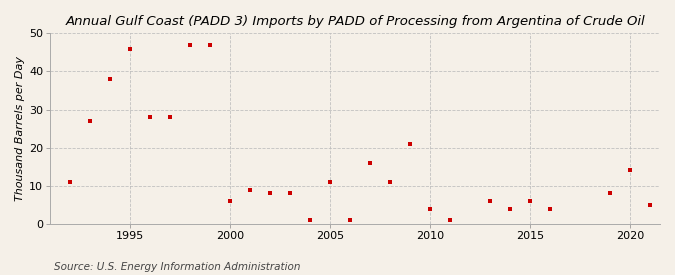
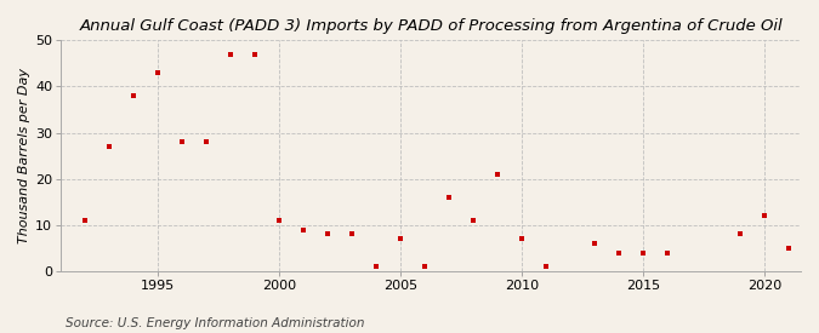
1995: 46 -> 43
2000: 6 -> 11
2005: 11 -> 7
2010: 4 -> 7
2015: 6 -> 4
2020: 14 -> 12
